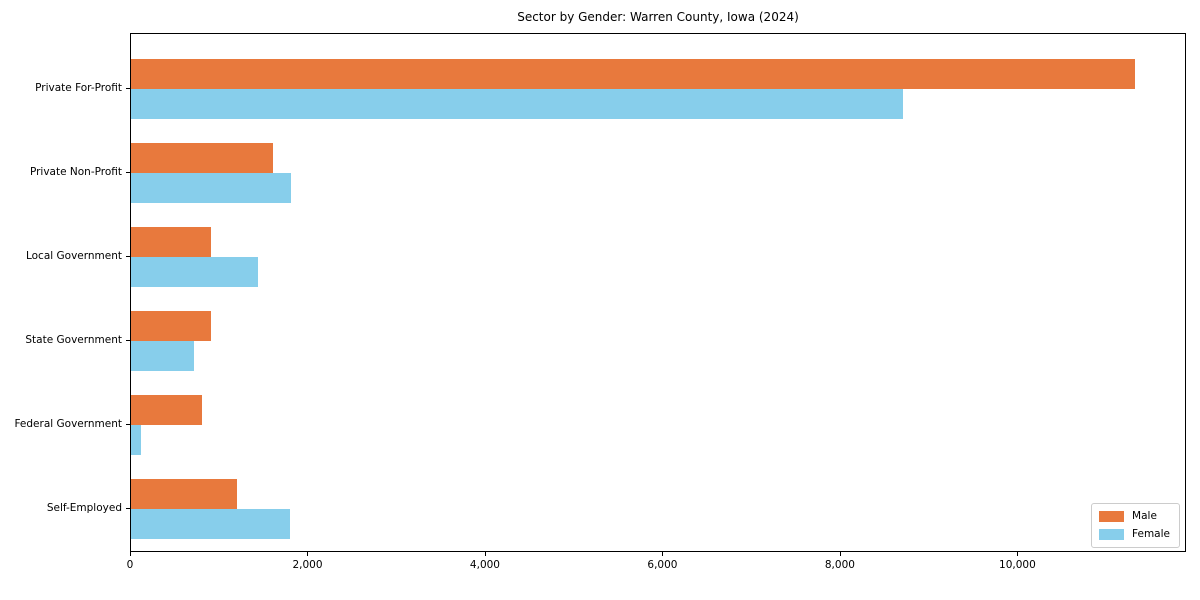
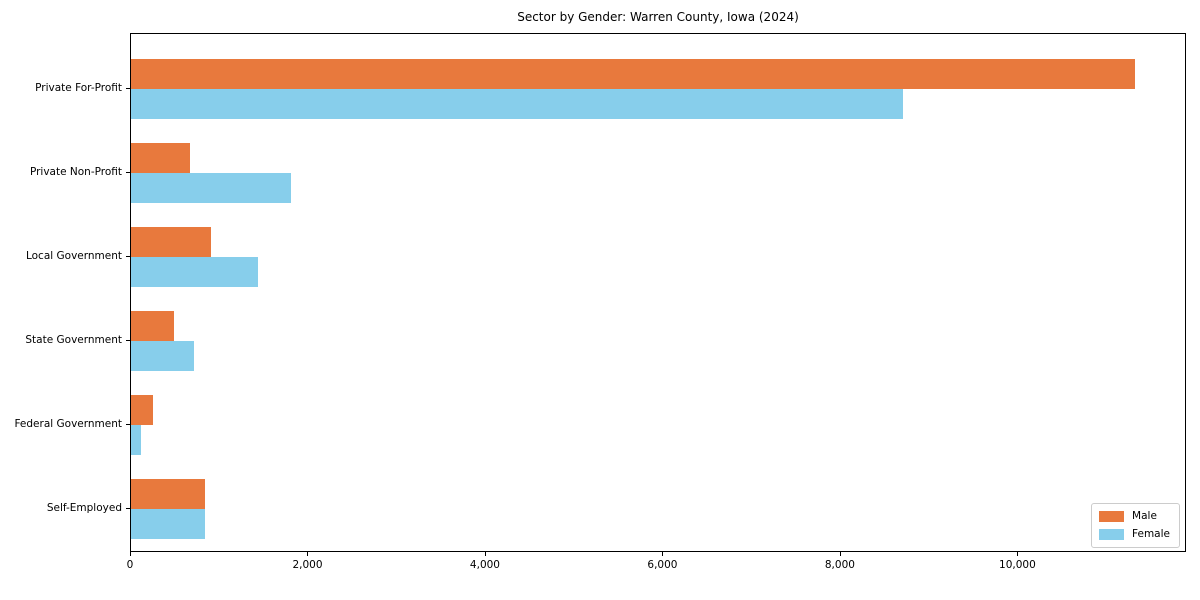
Male/Private Non-Profit: 1600 -> 700
Male/State Government: 900 -> 500
Male/Federal Government: 800 -> 200
Male/Self-Employed: 1200 -> 800
Female/Self-Employed: 1800 -> 800
